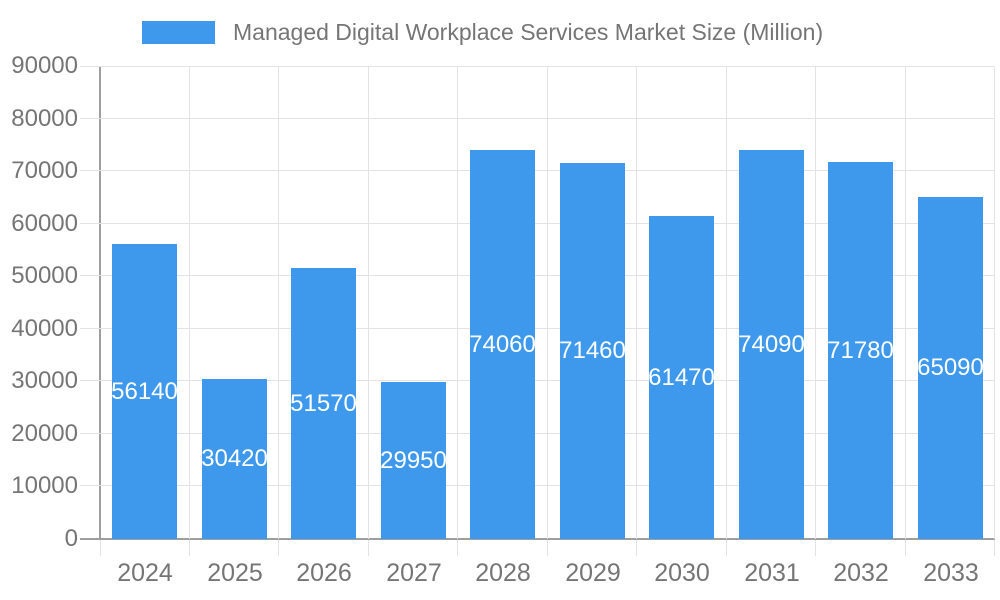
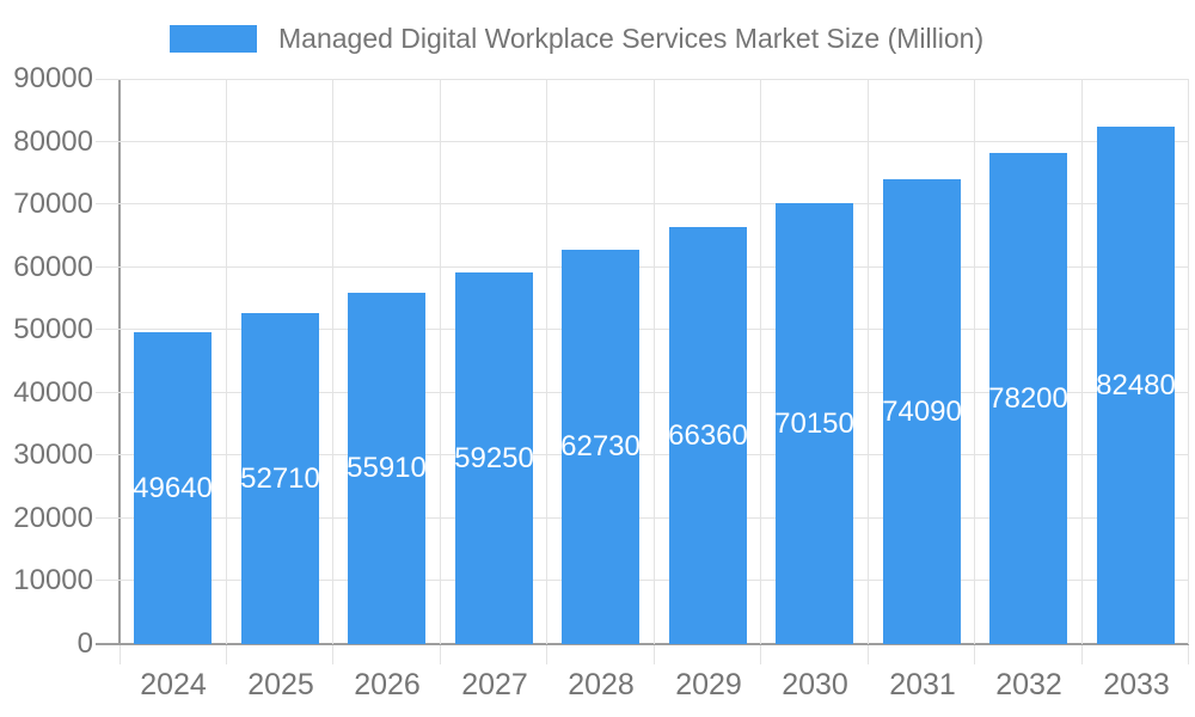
2024: 56140 -> 49640
2025: 30420 -> 52710
2026: 51570 -> 55910
2027: 29950 -> 59250
2028: 74060 -> 62730
2029: 71460 -> 66360
2030: 61470 -> 70150
2032: 71780 -> 78200
2033: 65090 -> 82480
